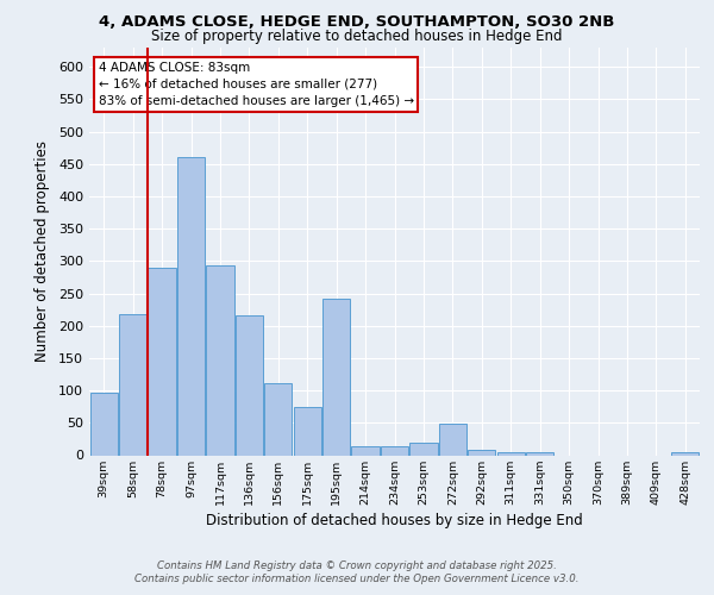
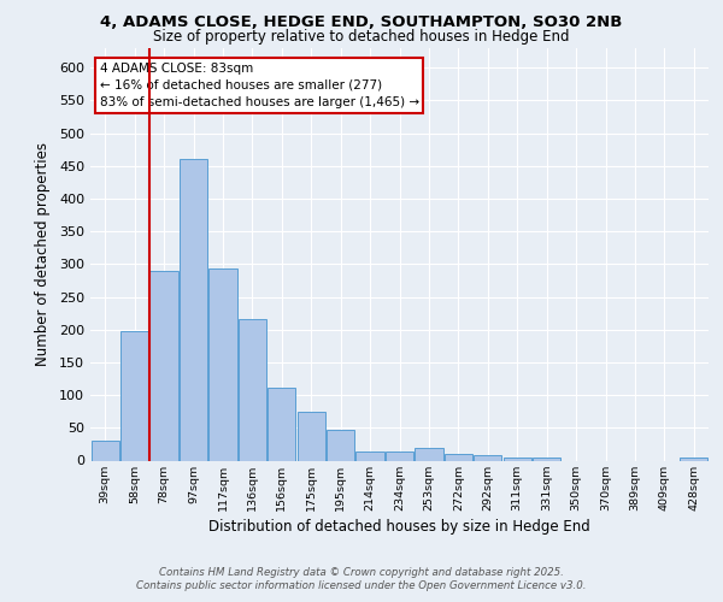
39sqm: 96 -> 30
58sqm: 218 -> 197
195sqm: 242 -> 46
272sqm: 48 -> 10
